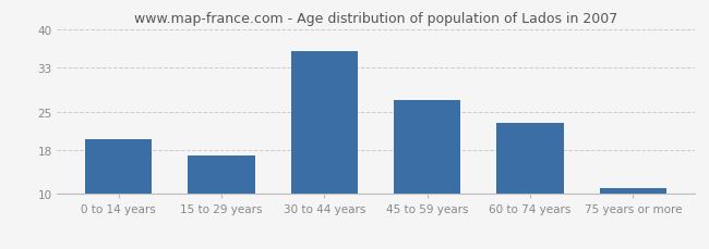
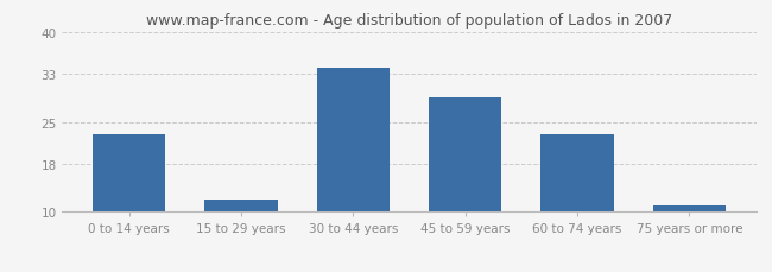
0 to 14 years: 20 -> 23
15 to 29 years: 17 -> 12
30 to 44 years: 36 -> 34
45 to 59 years: 27 -> 29
